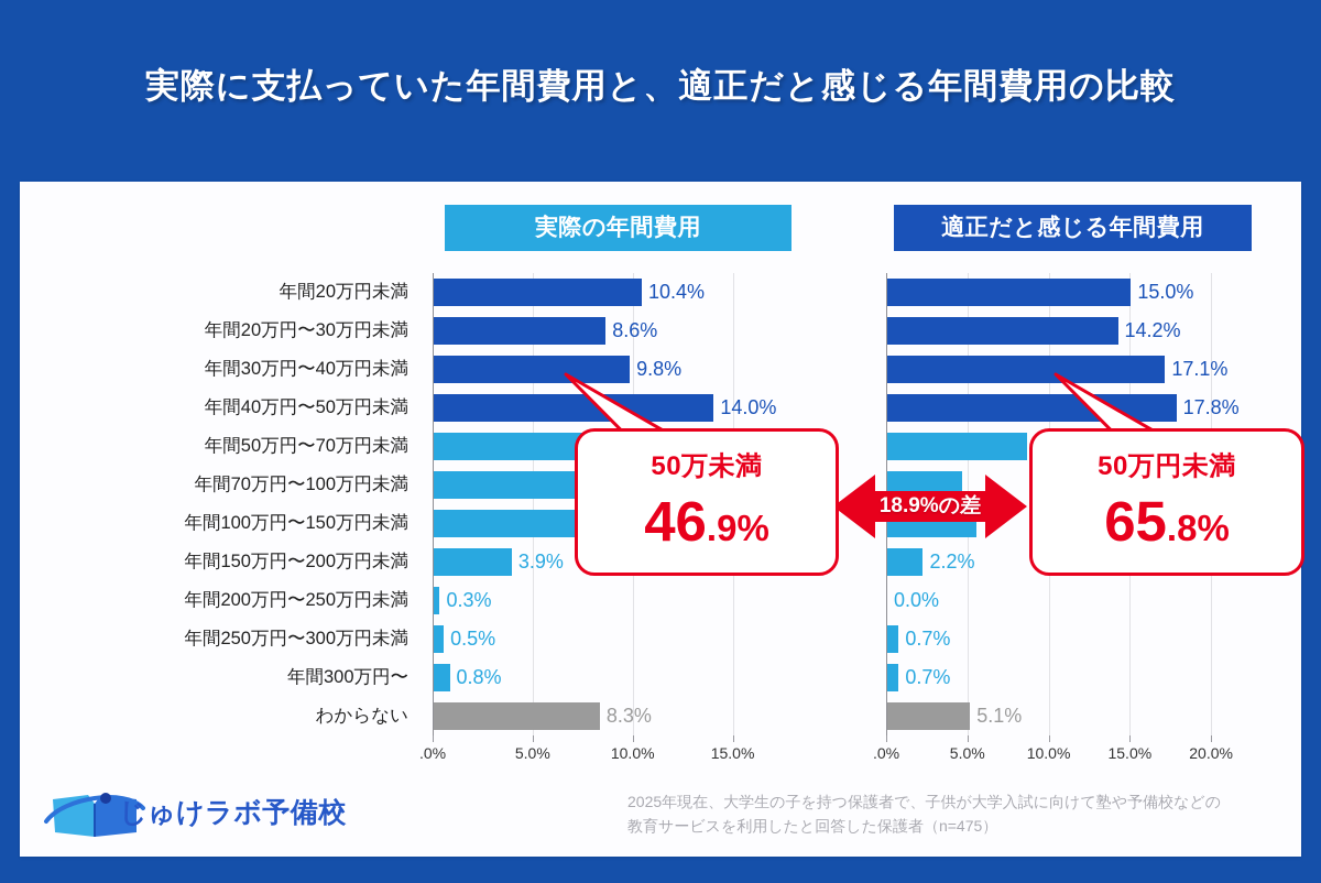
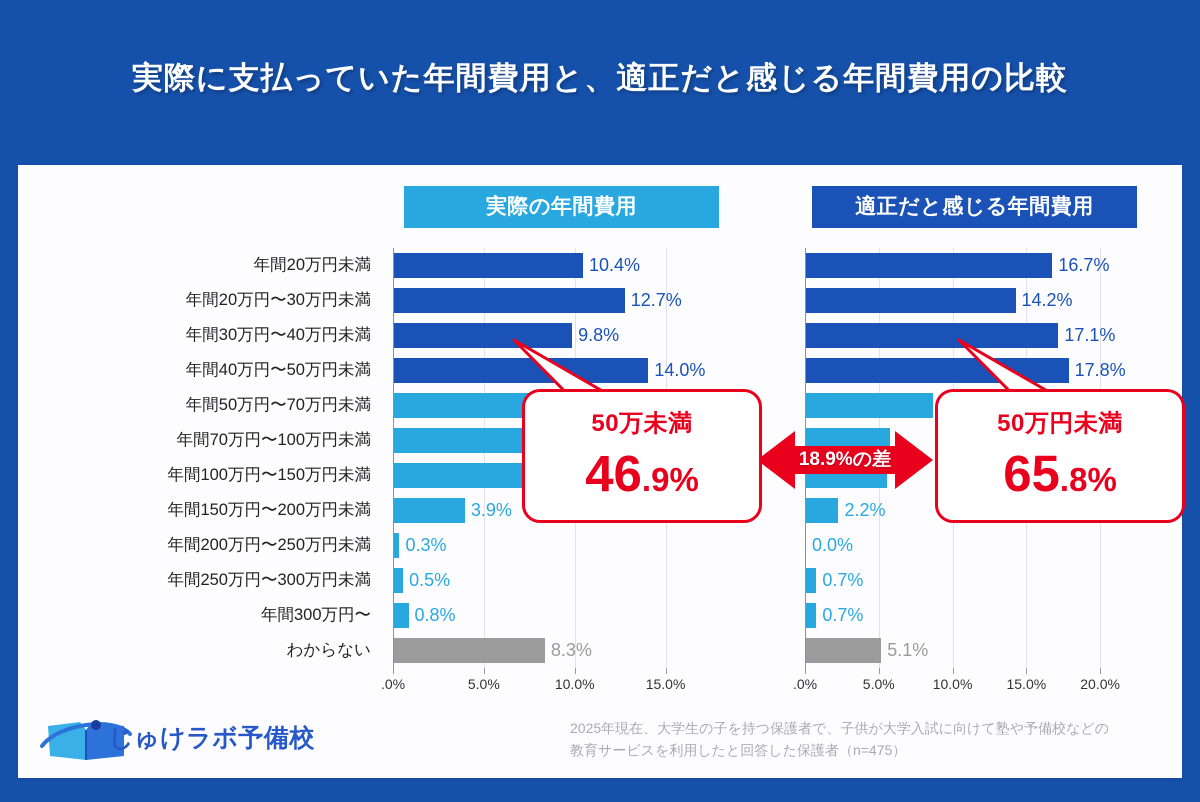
適正だと感じる年間費用/年間20万円未満: 15.0% -> 16.7%
実際の年間費用/年間20万円〜30万円未満: 8.6% -> 12.7%
適正だと感じる年間費用/年間70万円〜100万円未満: 4.6% -> 5.7%
